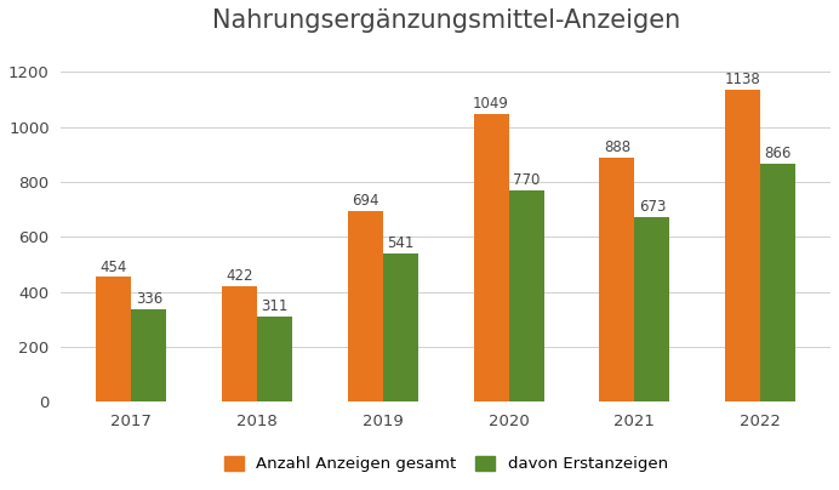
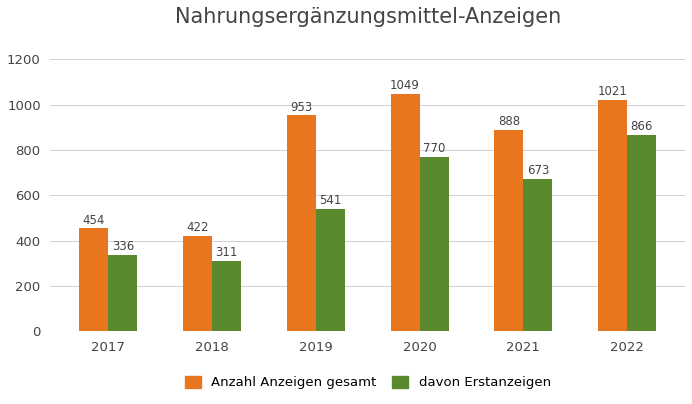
Anzahl Anzeigen gesamt/2019: 694 -> 953
Anzahl Anzeigen gesamt/2022: 1138 -> 1021
